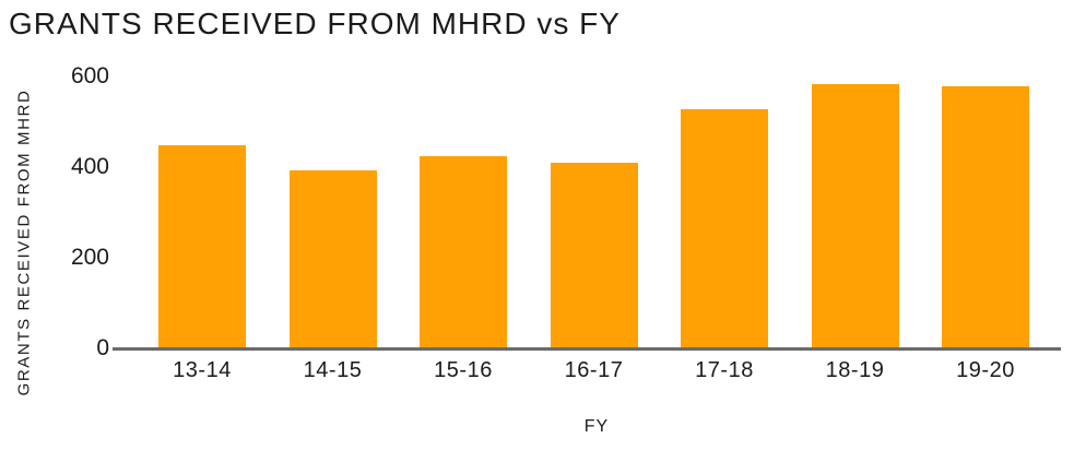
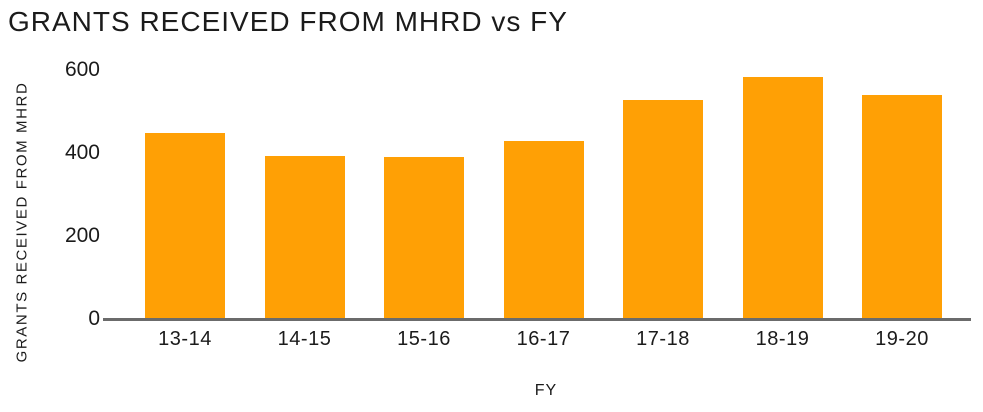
15-16: 420 -> 390
16-17: 410 -> 430
19-20: 580 -> 540
